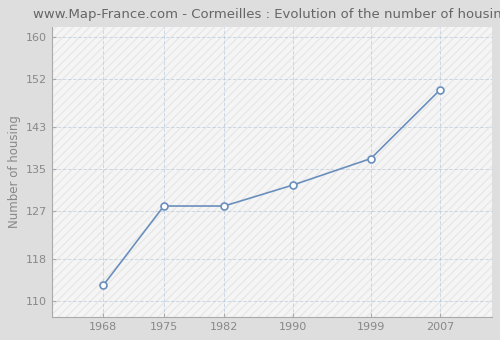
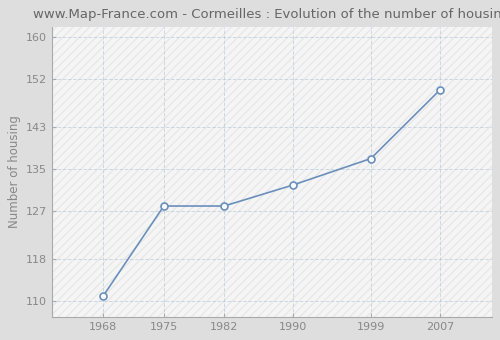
1968: 113 -> 111
